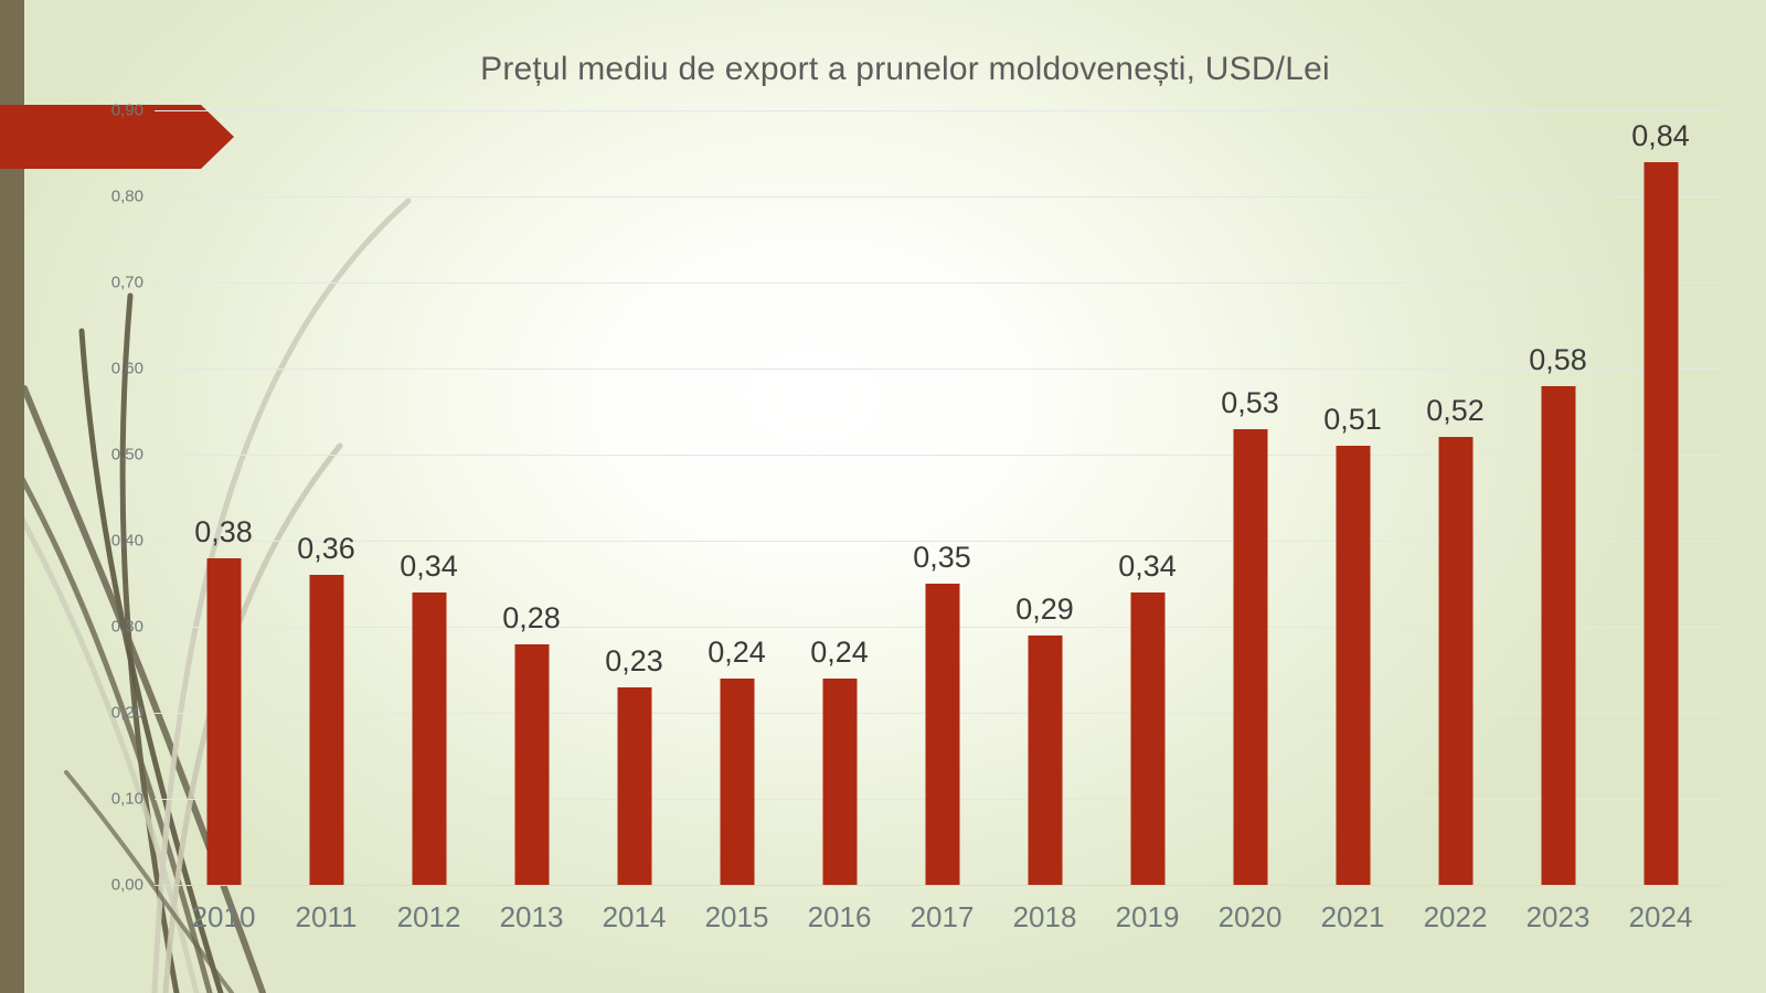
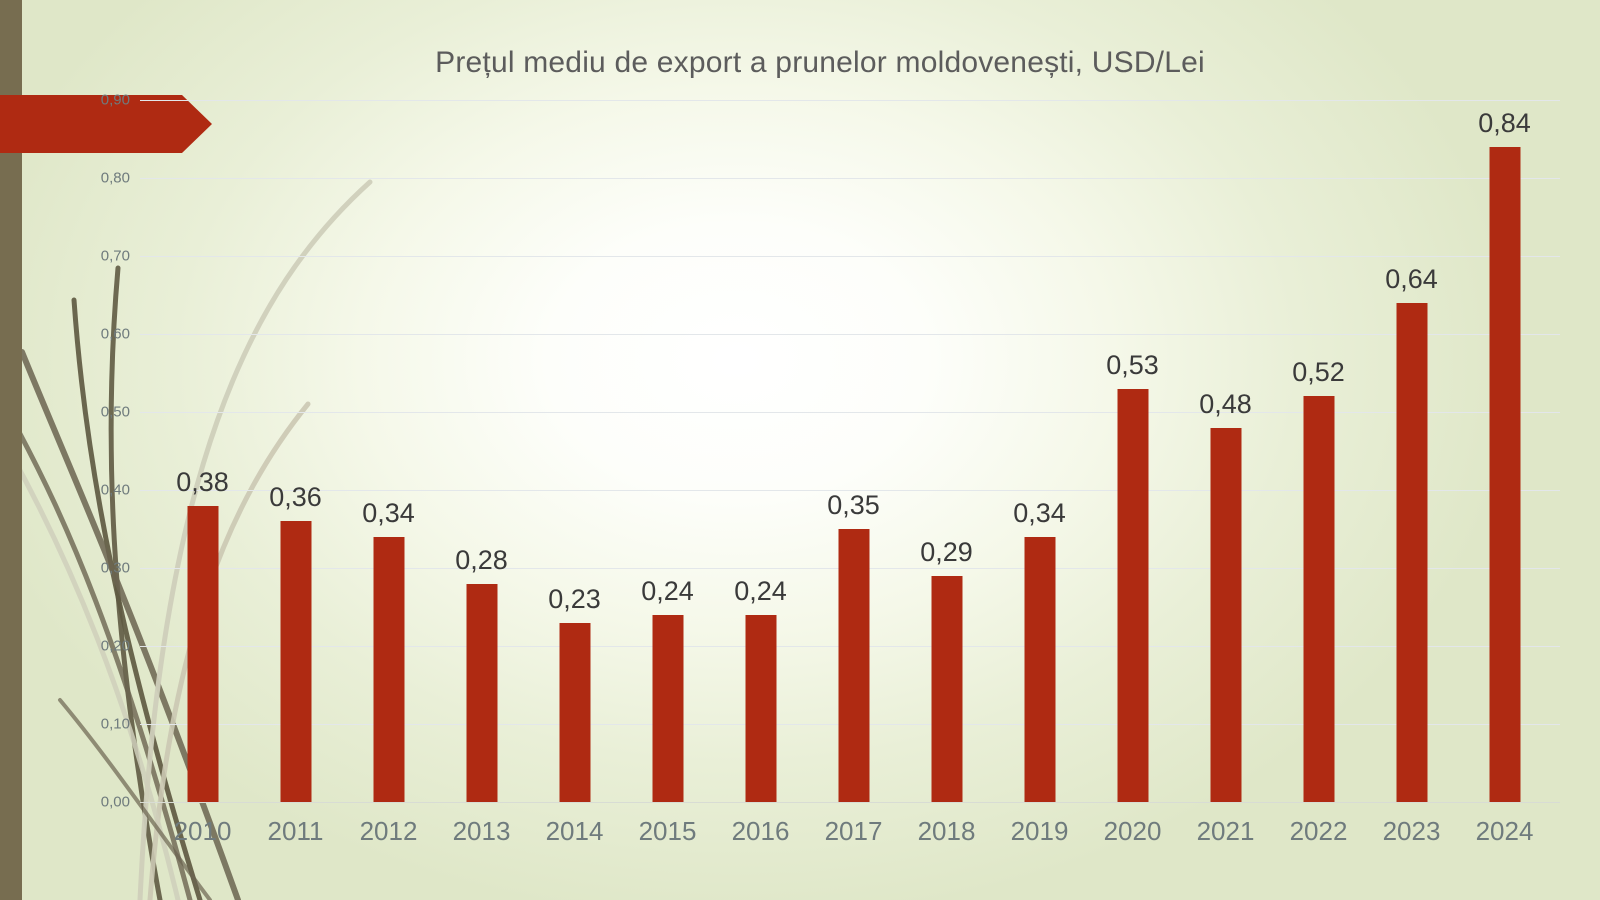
2021: 0,51 -> 0,48
2023: 0,58 -> 0,64
